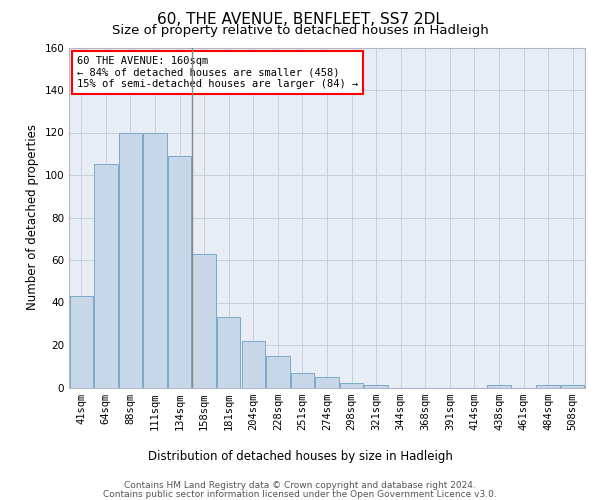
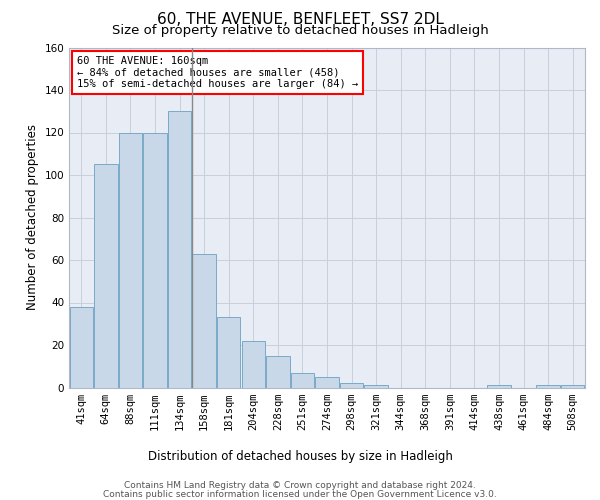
41sqm: 43 -> 38
134sqm: 109 -> 130
